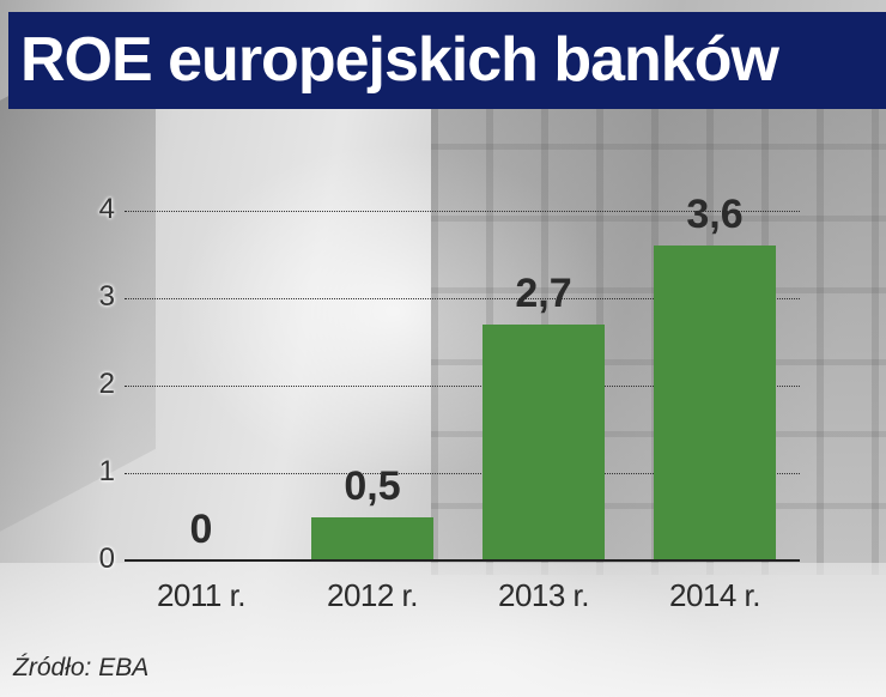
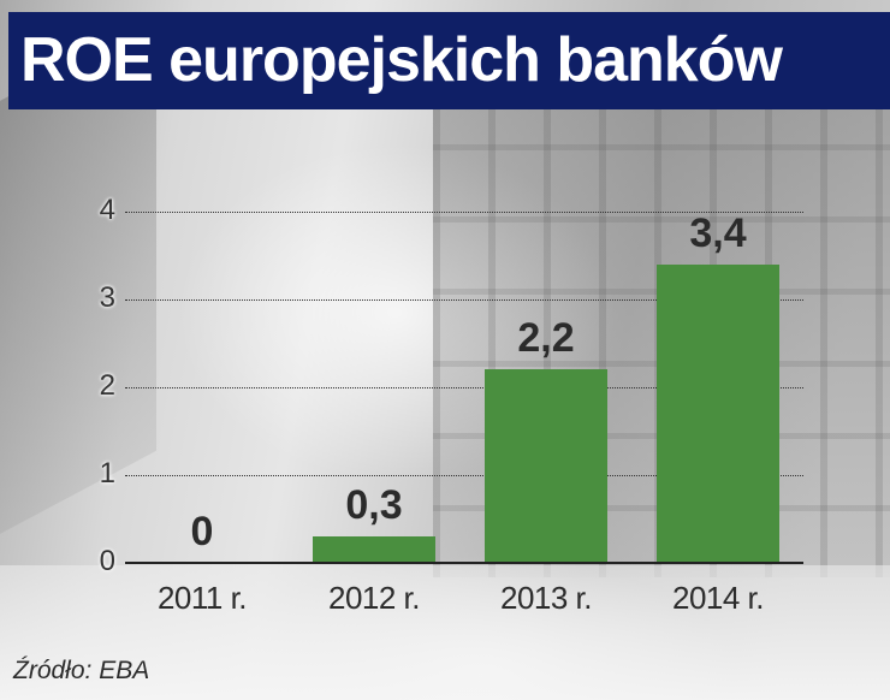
2012 r.: 0,5 -> 0,3
2013 r.: 2,7 -> 2,2
2014 r.: 3,6 -> 3,4
